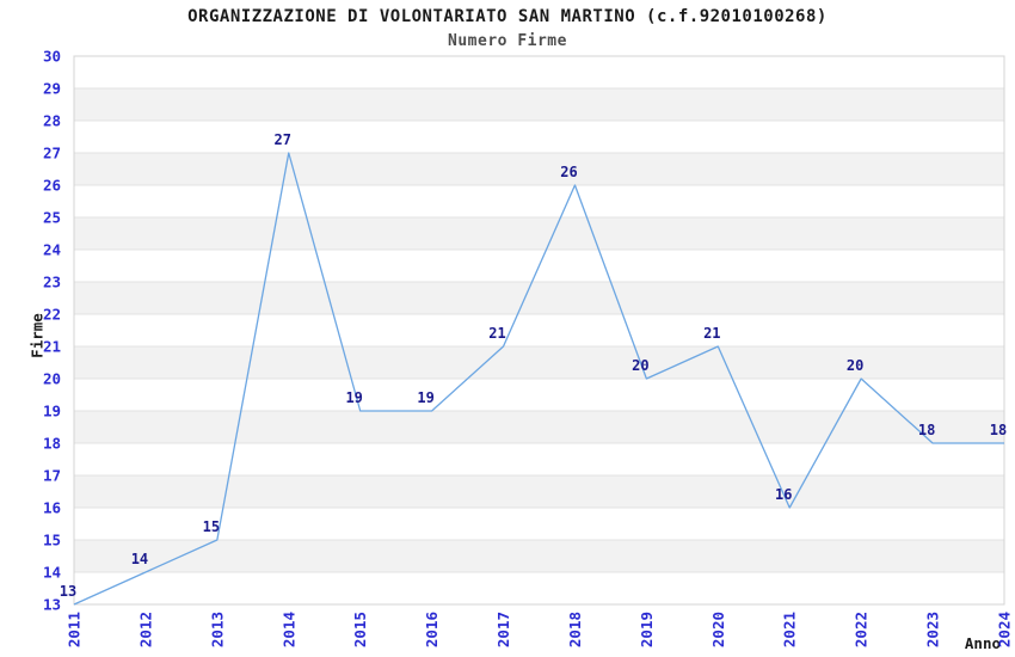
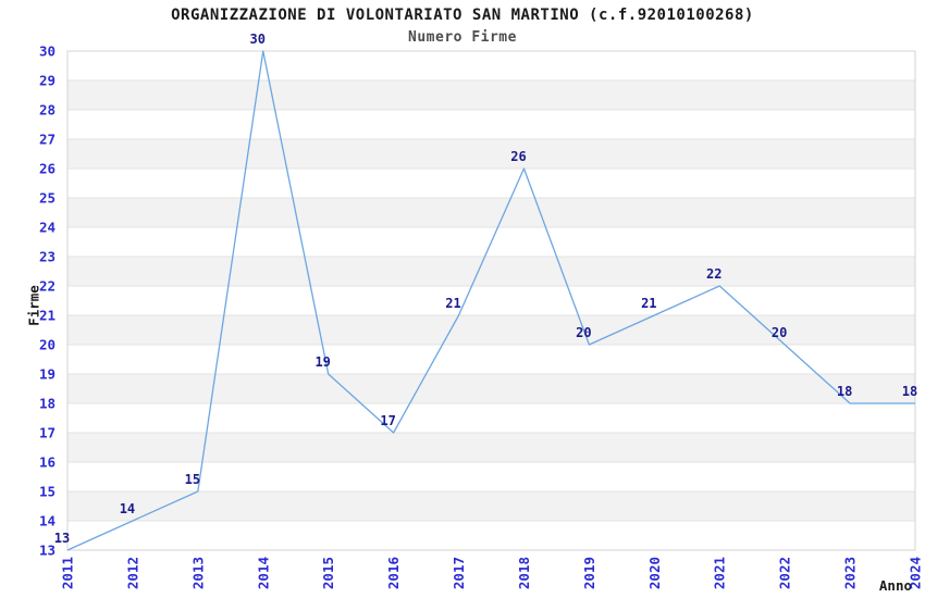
2014: 27 -> 30
2016: 19 -> 17
2021: 16 -> 22
